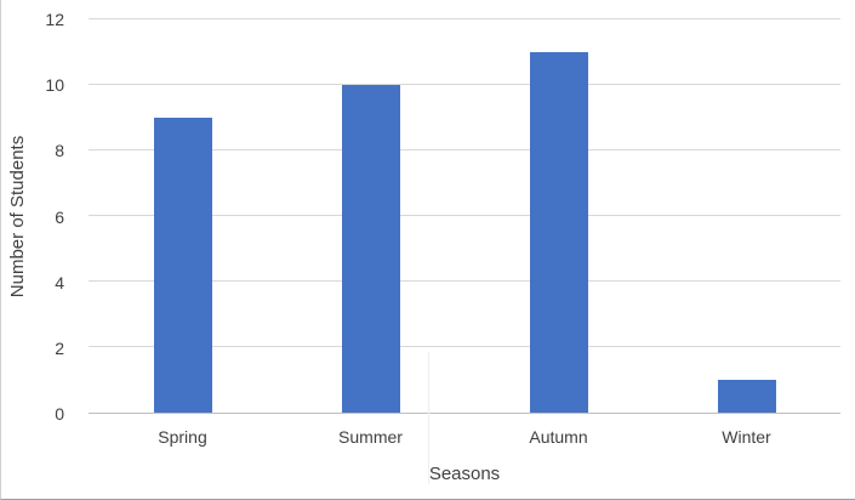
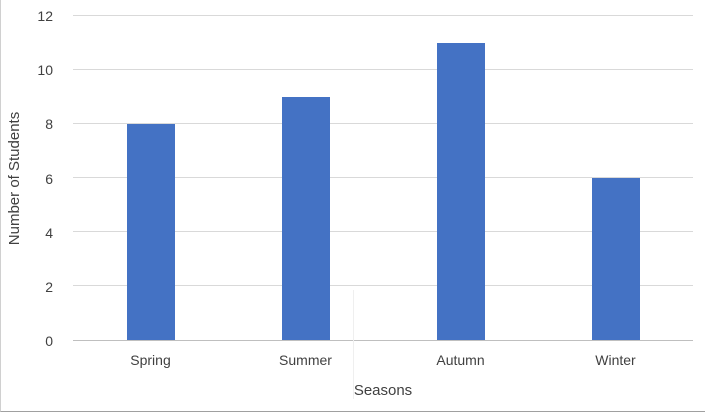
Spring: 9 -> 8
Summer: 10 -> 9
Winter: 1 -> 6
